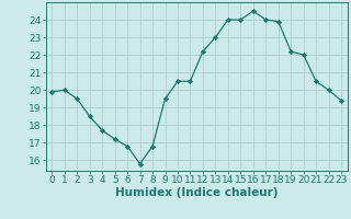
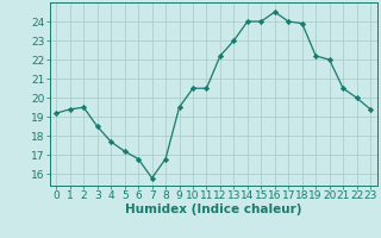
0: 19.9 -> 19.2
1: 20.0 -> 19.4
